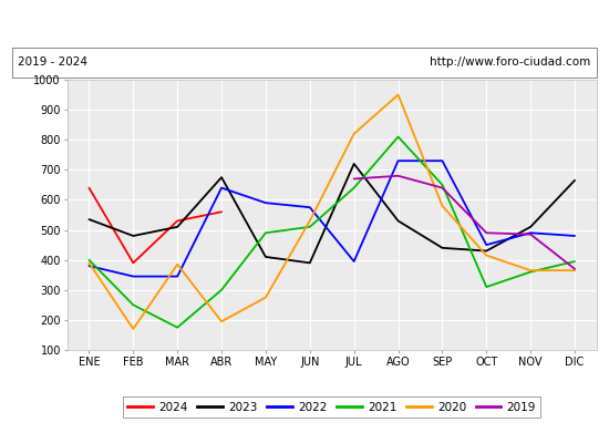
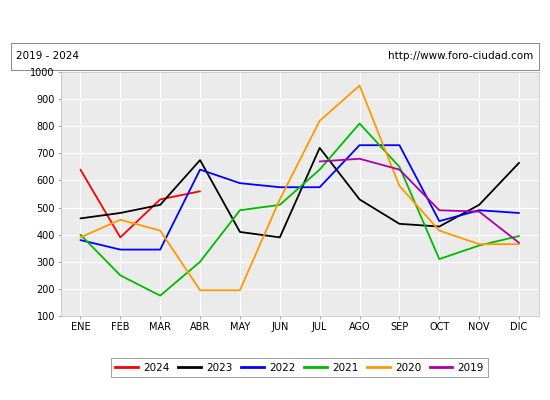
2023/ENE: 535 -> 460
2020/FEB: 170 -> 455
2020/MAR: 385 -> 415
2020/MAY: 275 -> 195
2022/JUL: 395 -> 575
